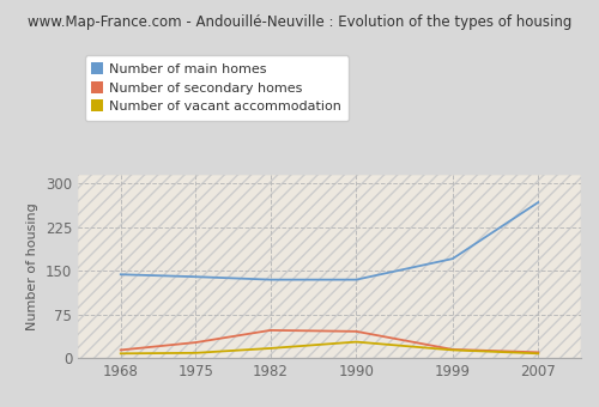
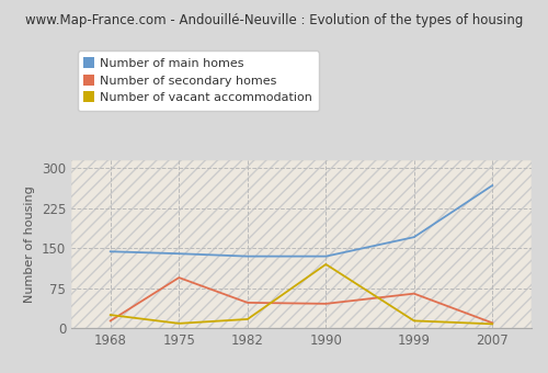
Number of vacant accommodation/1968: 8 -> 25
Number of secondary homes/1975: 27 -> 95
Number of vacant accommodation/1990: 28 -> 120
Number of secondary homes/1999: 15 -> 65
